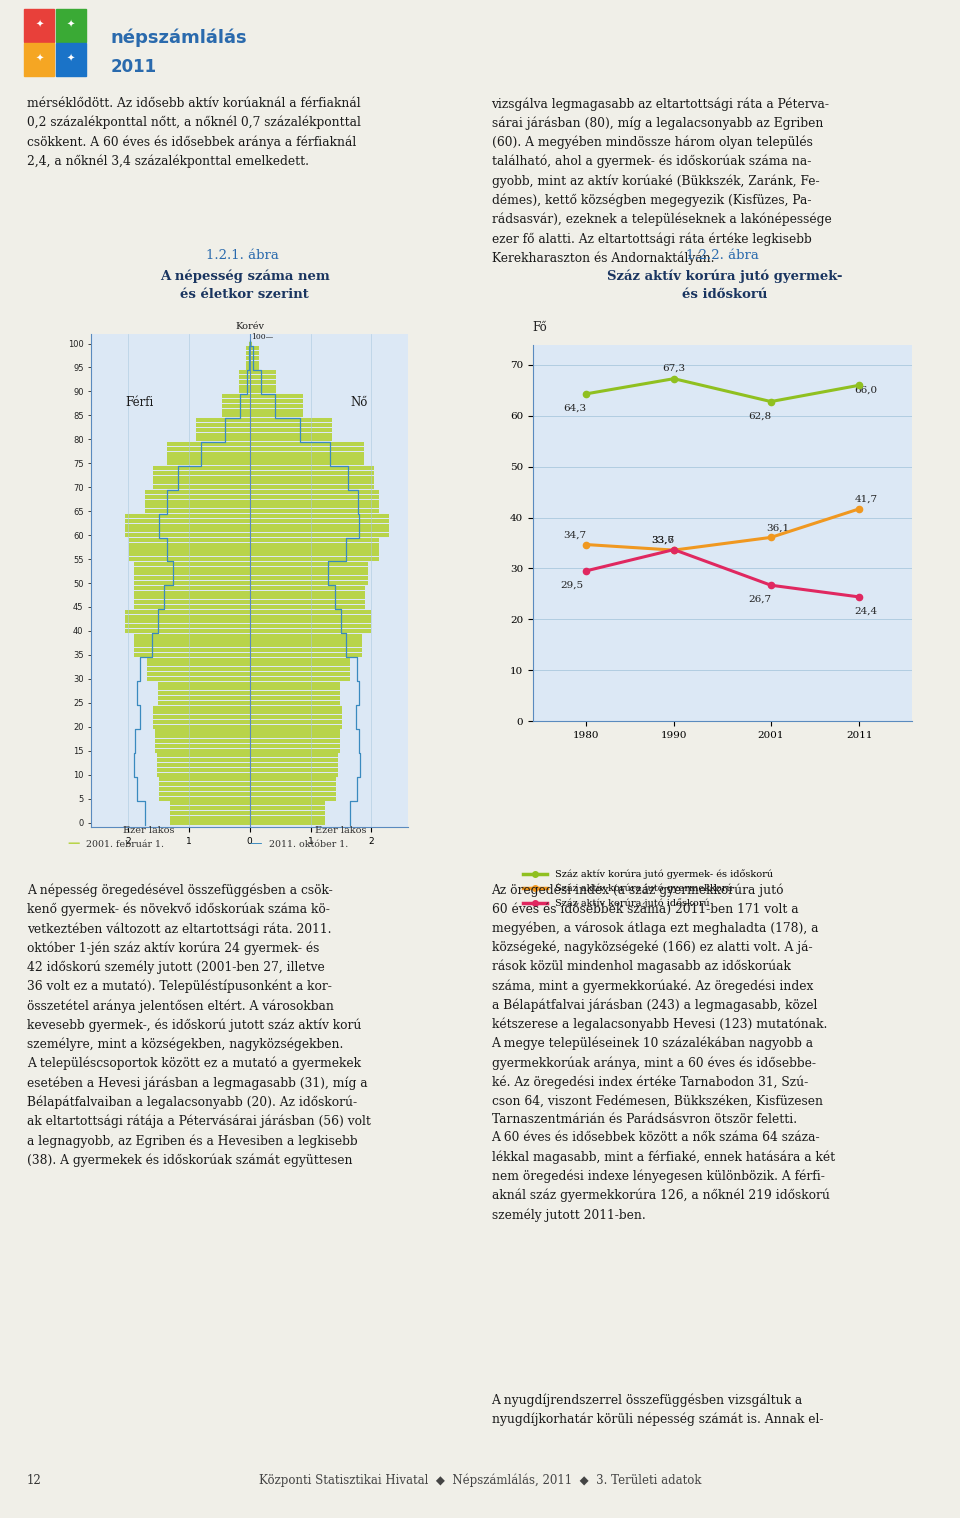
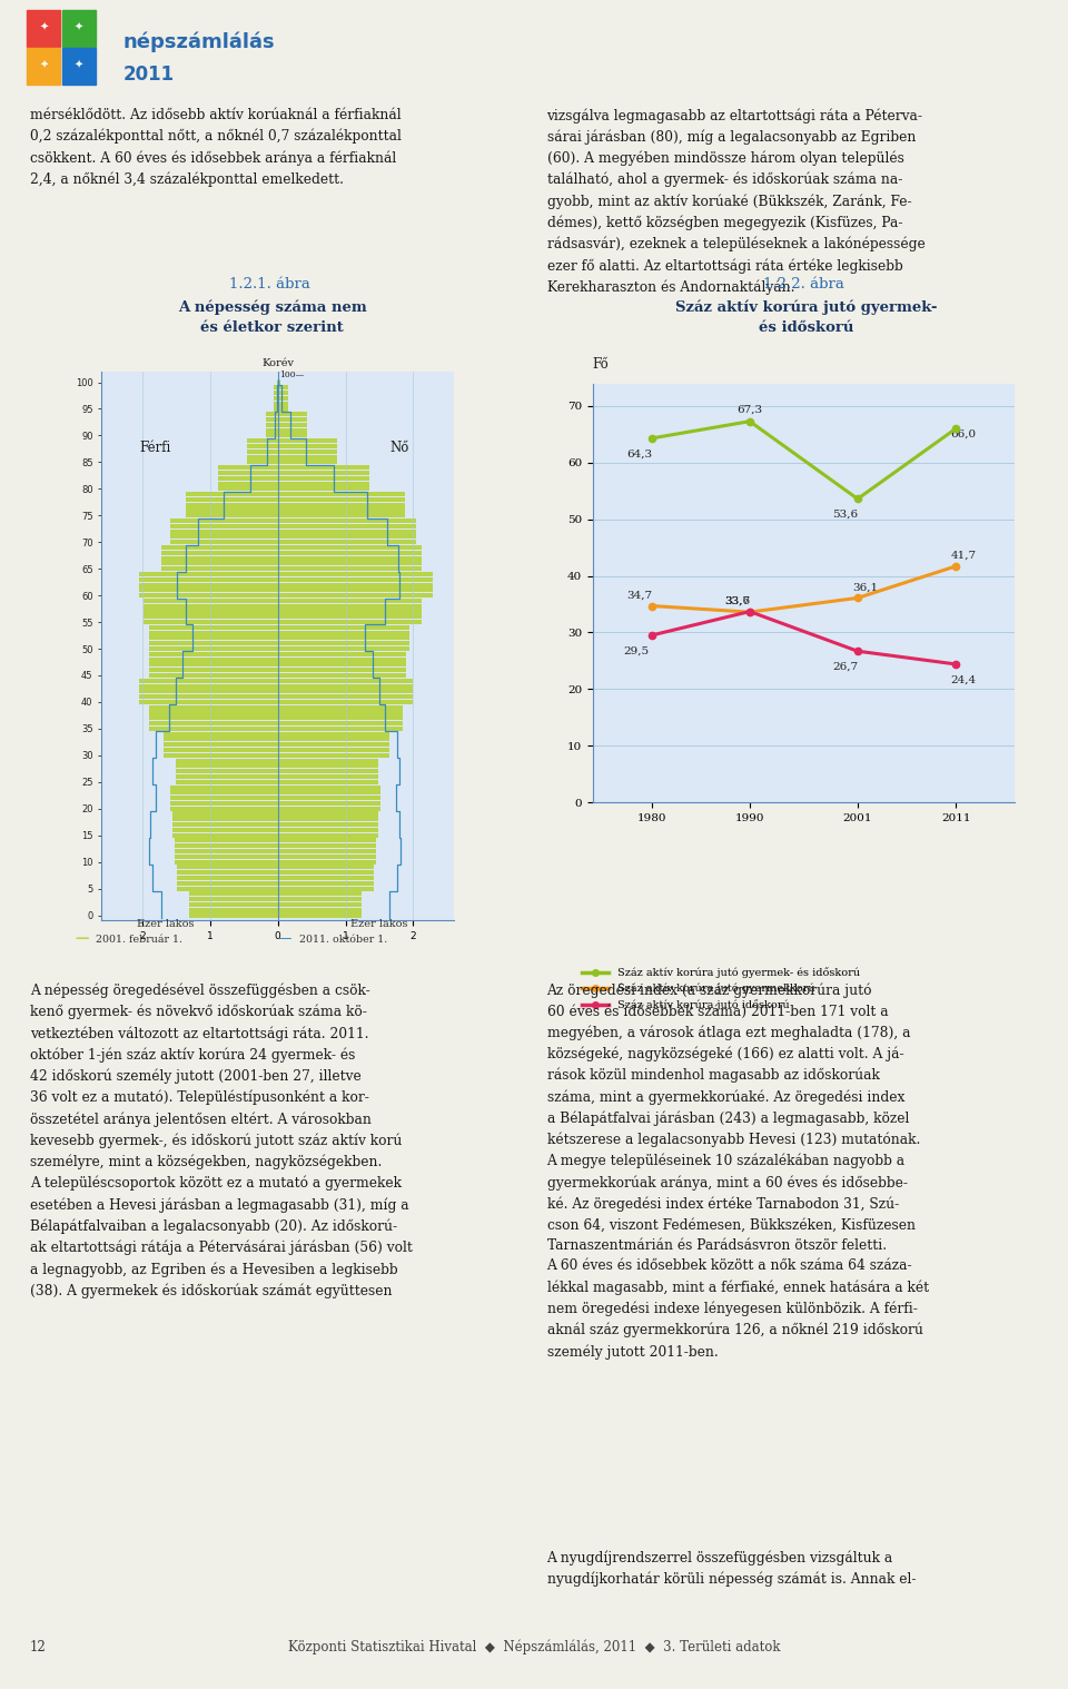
Száz aktív korúra jutó gyermek- és időskorú/2001: 62,8 -> 53,6
